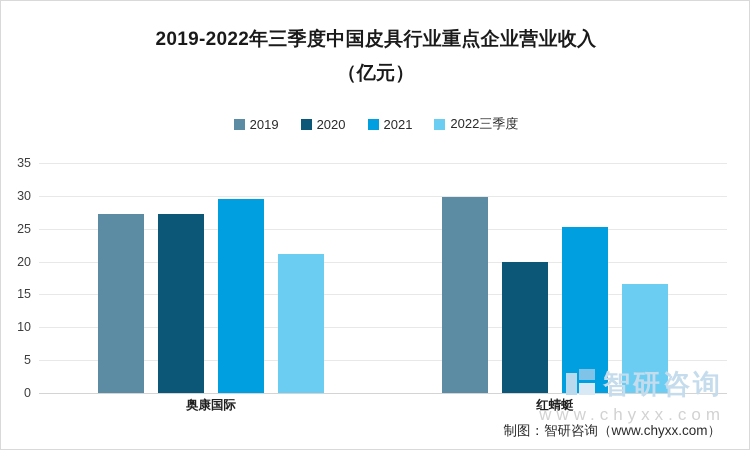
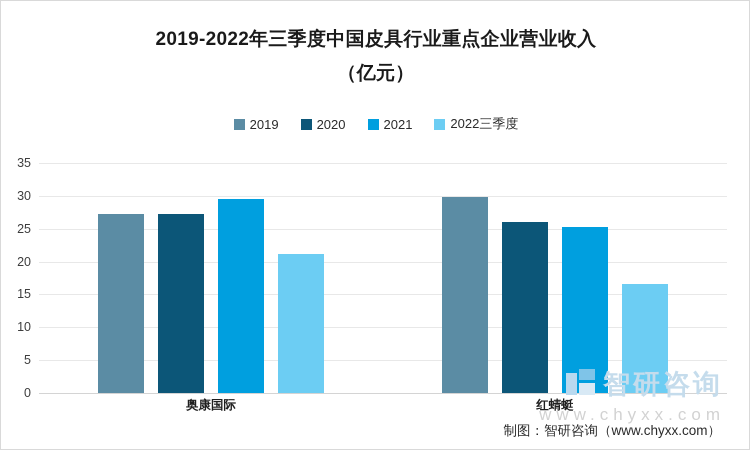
2020/红蜻蜓: 20 -> 26
